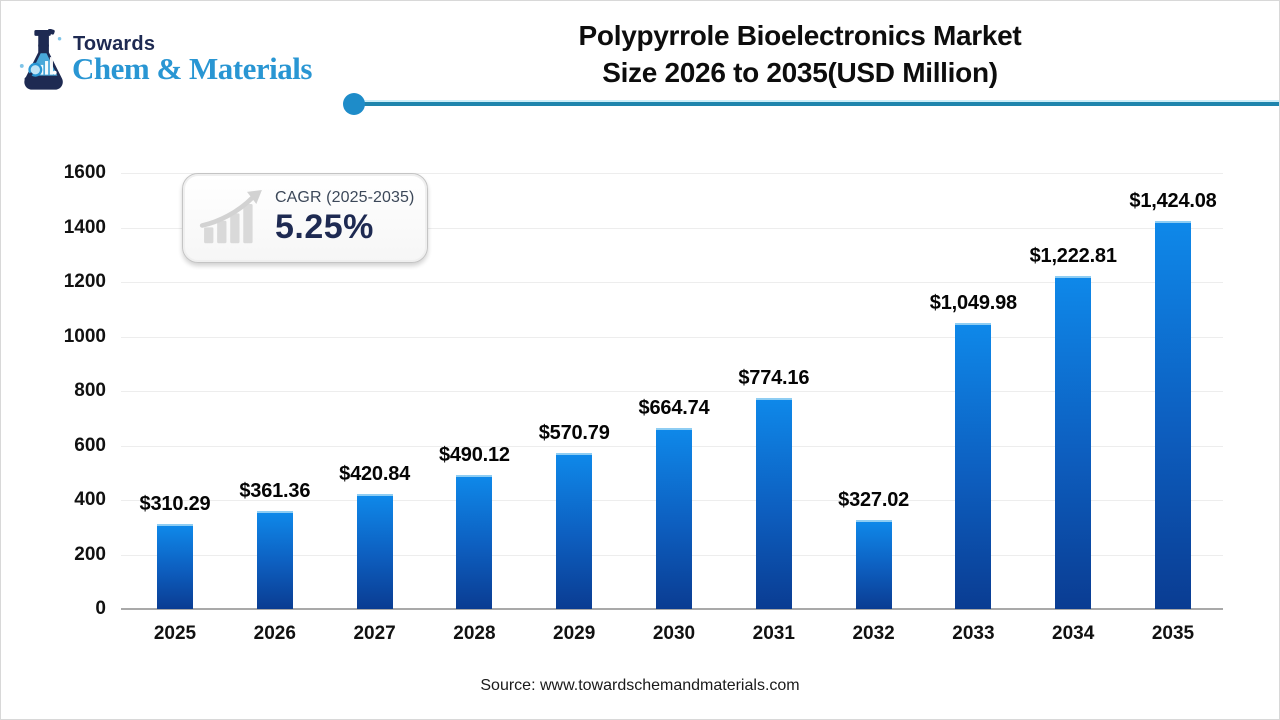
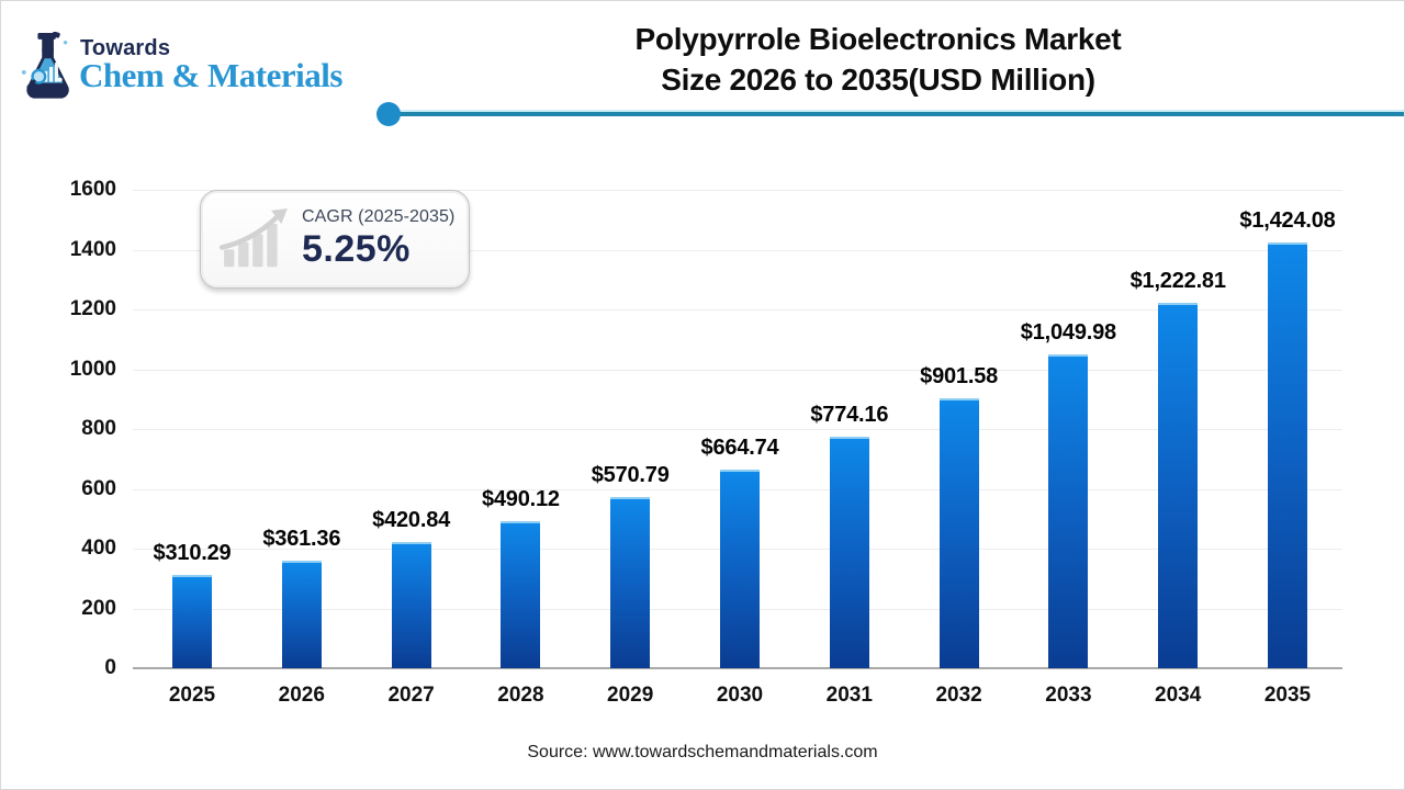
2032: $327.02 -> $901.58
